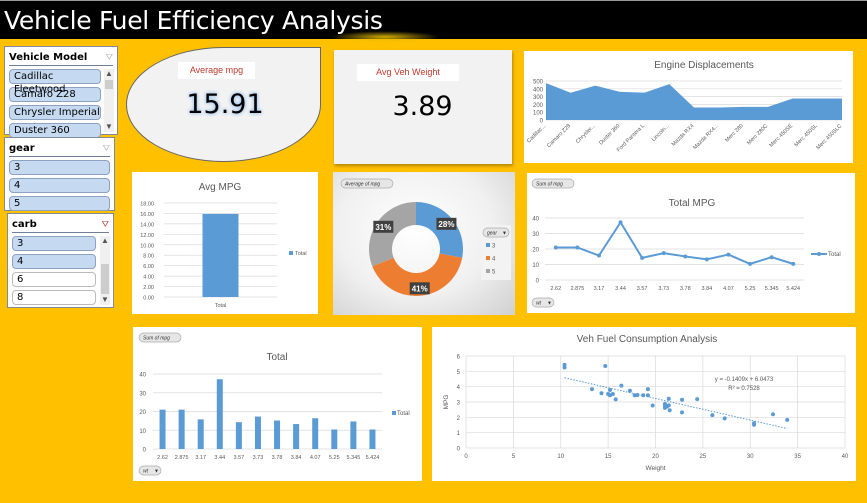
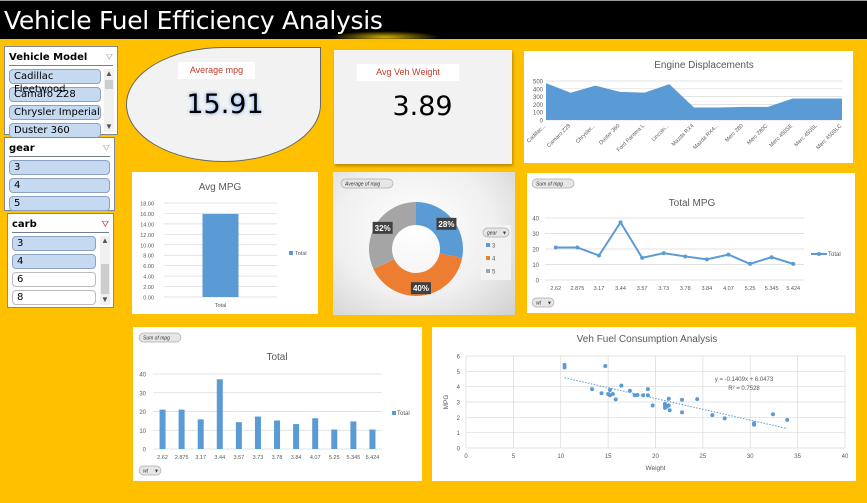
Average of mpg/4: 41% -> 40%
Average of mpg/5: 31% -> 32%
